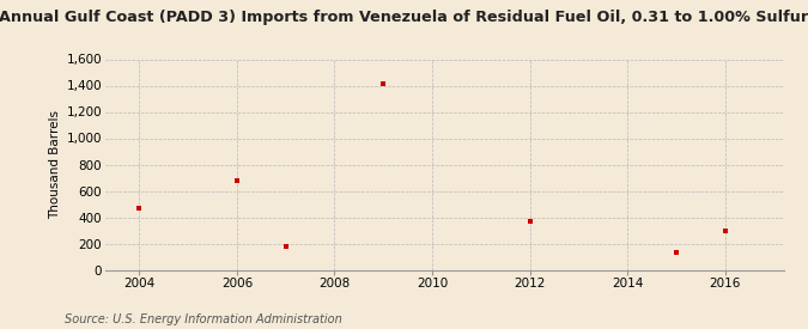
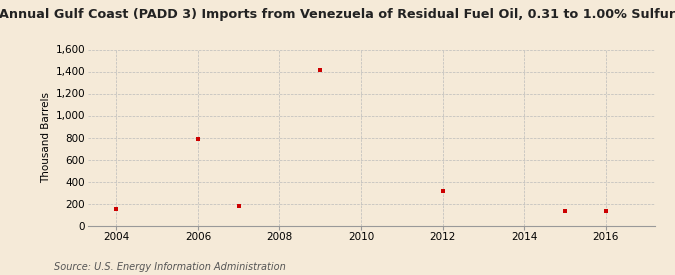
2004: 470 -> 150
2006: 680 -> 790
2012: 370 -> 320
2016: 300 -> 130
